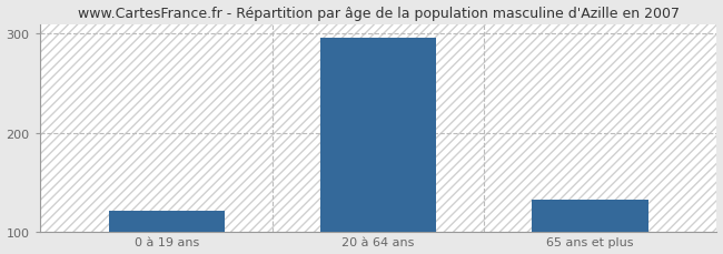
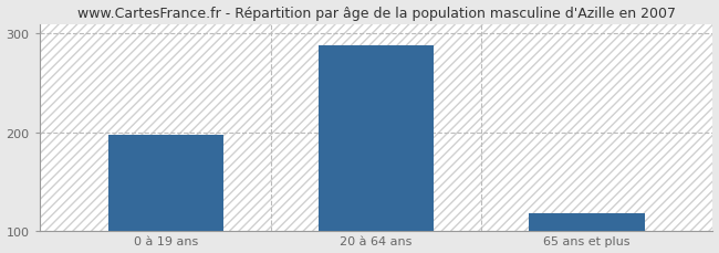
0 à 19 ans: 122 -> 198
20 à 64 ans: 296 -> 288
65 ans et plus: 133 -> 118
